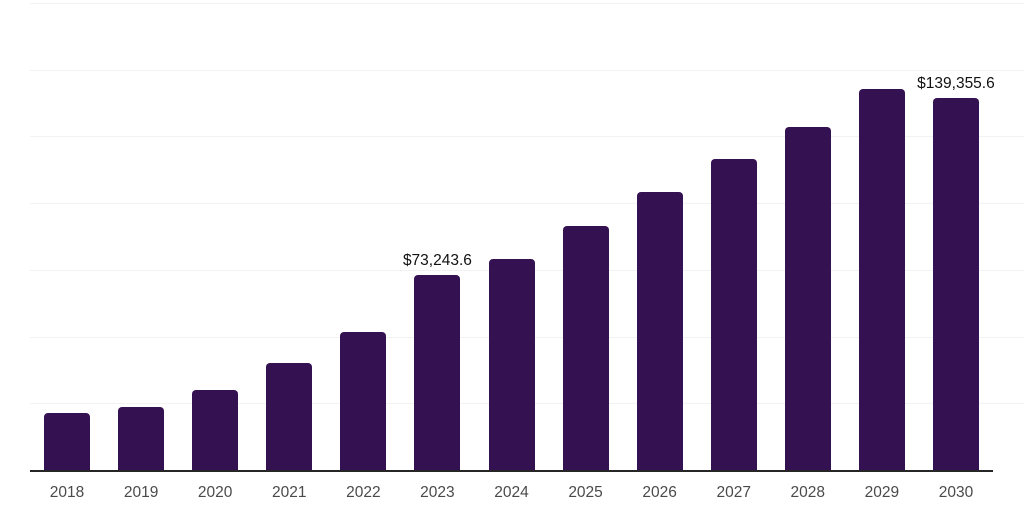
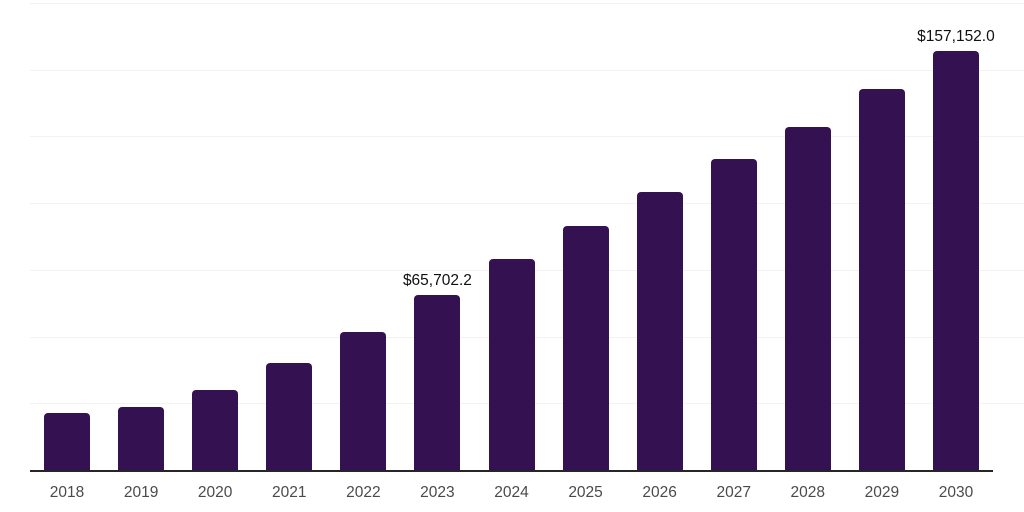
2023: $73,243.6 -> $65,702.2
2030: $139,355.6 -> $157,152.0
